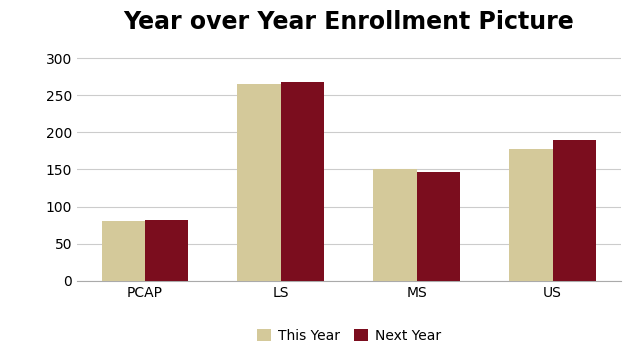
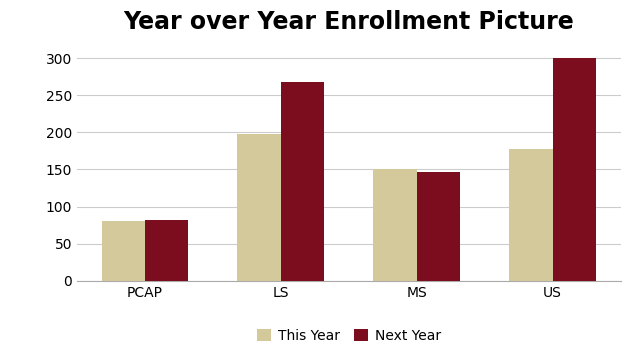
This Year/LS: 265 -> 198
Next Year/US: 190 -> 300
